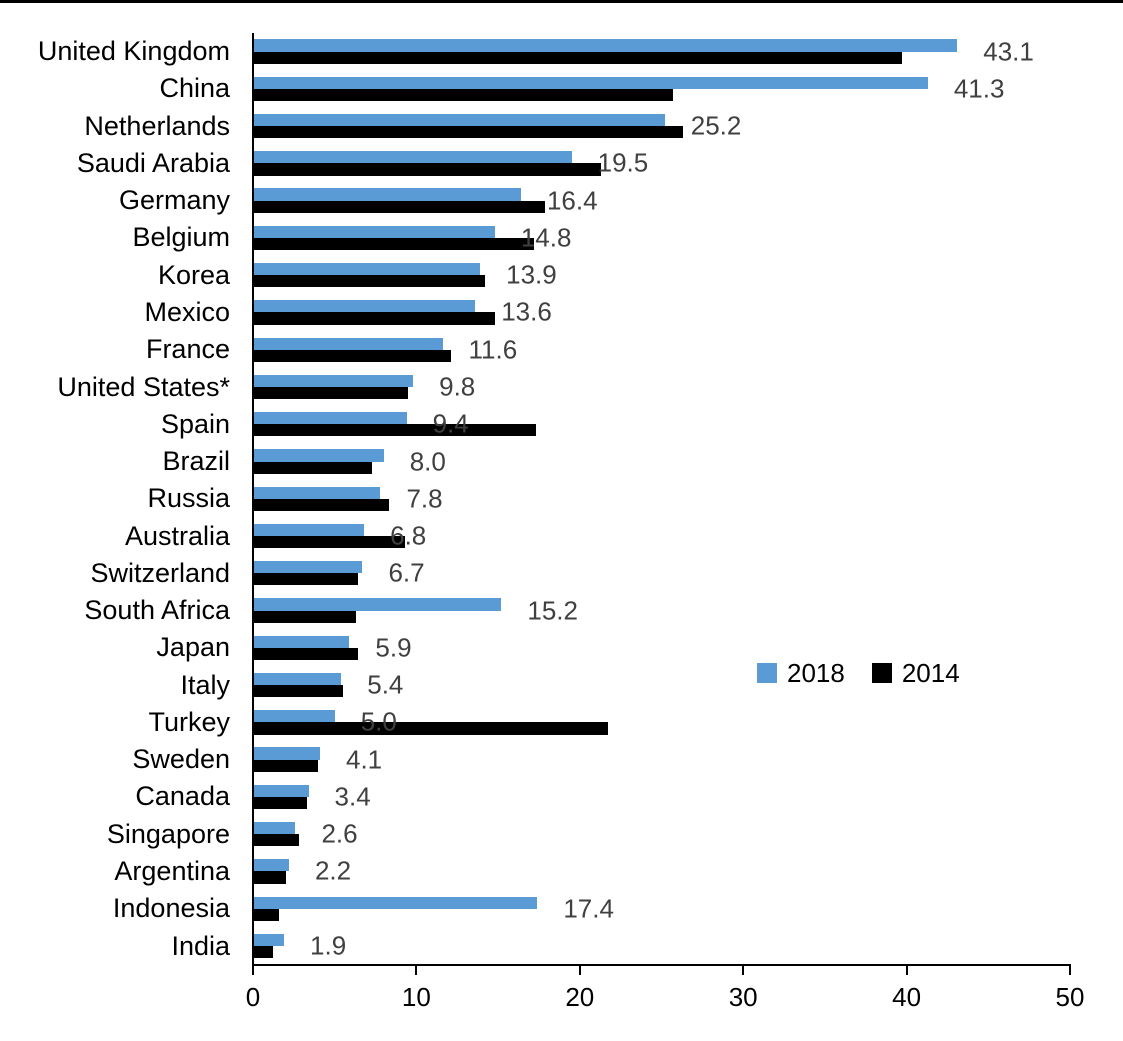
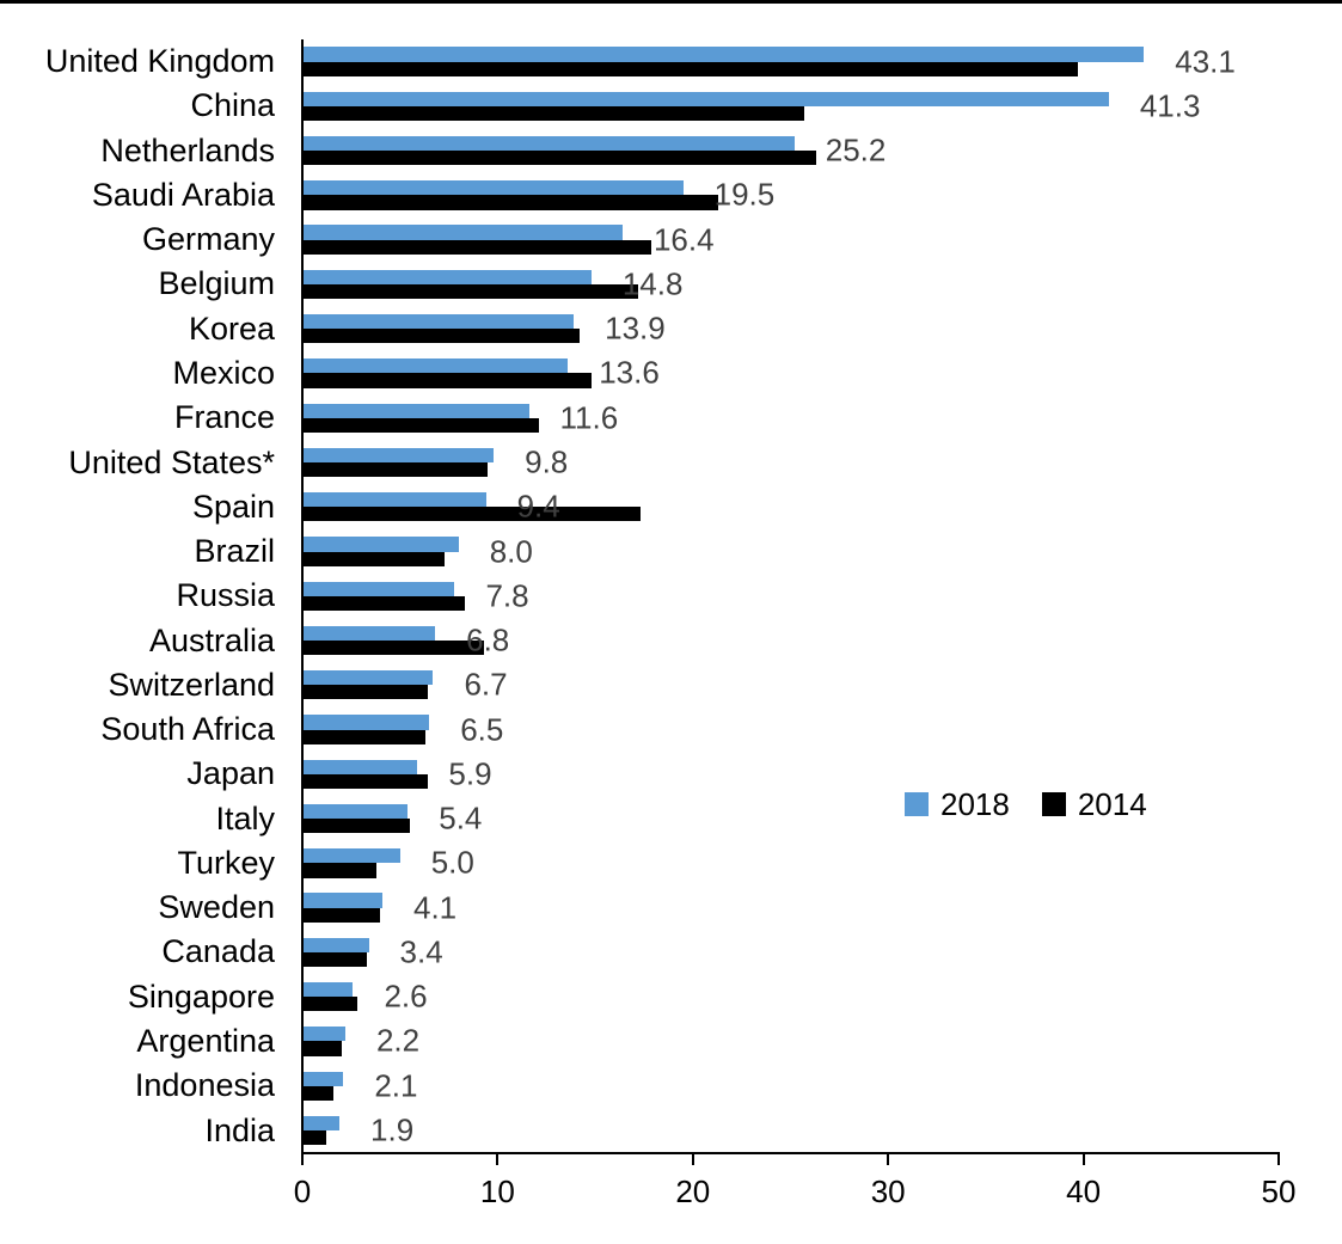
2018/South Africa: 15.2 -> 6.5
2014/Turkey: 21.7 -> 3.8
2018/Indonesia: 17.4 -> 2.1
